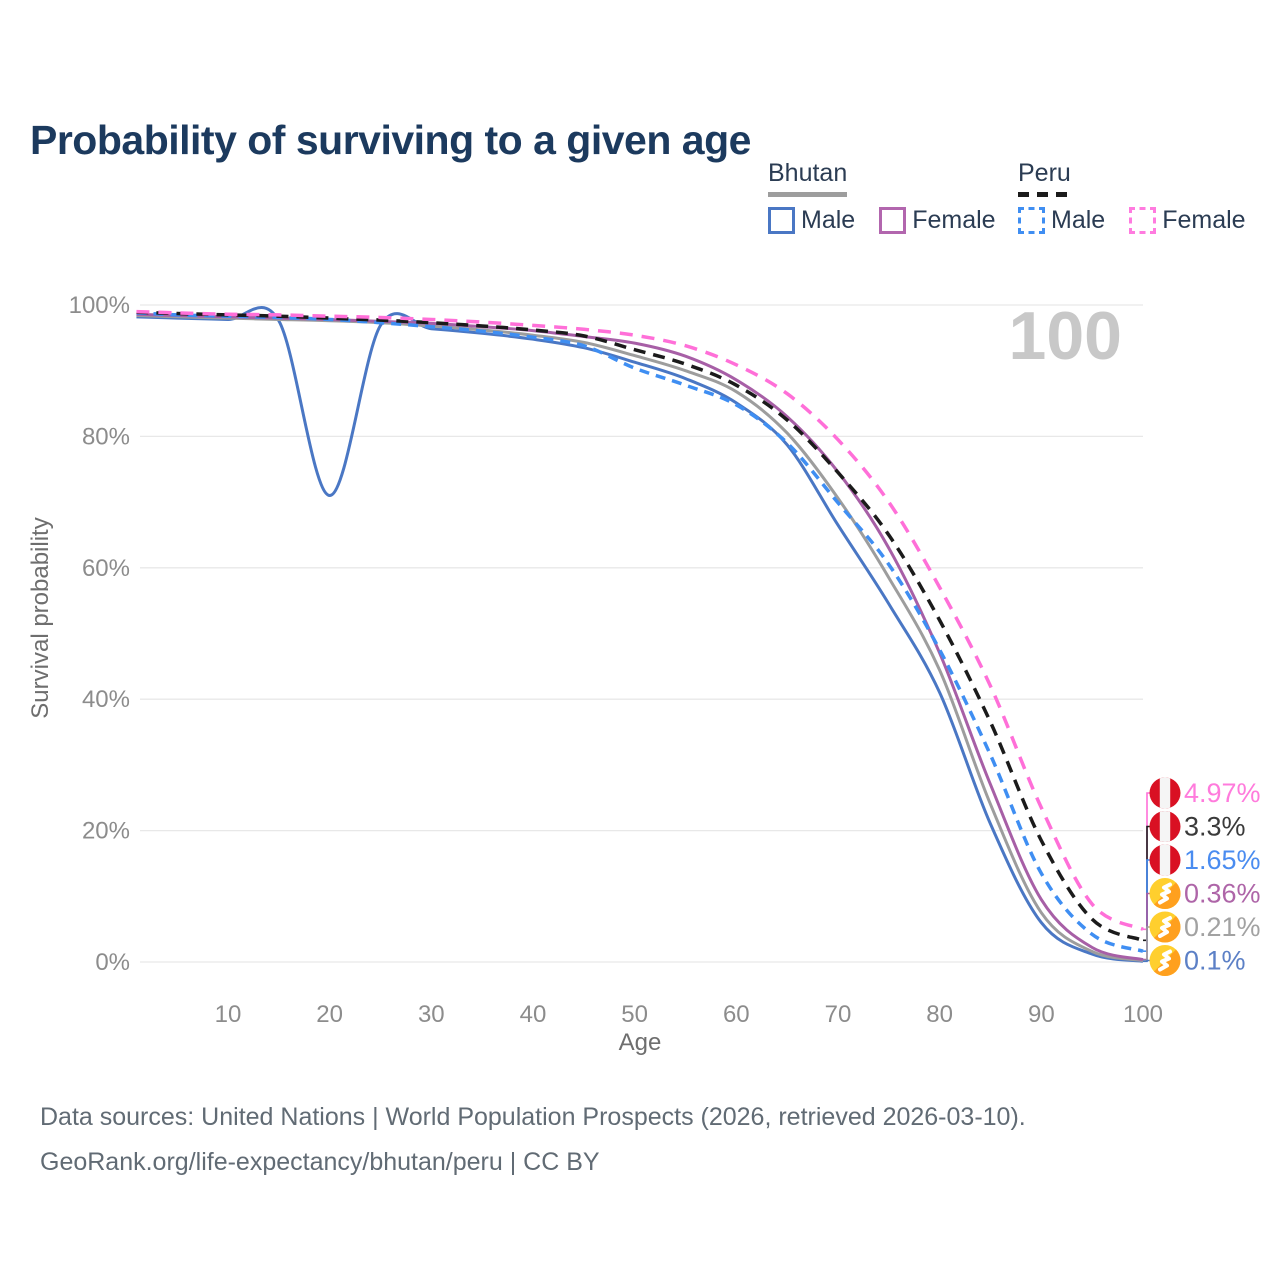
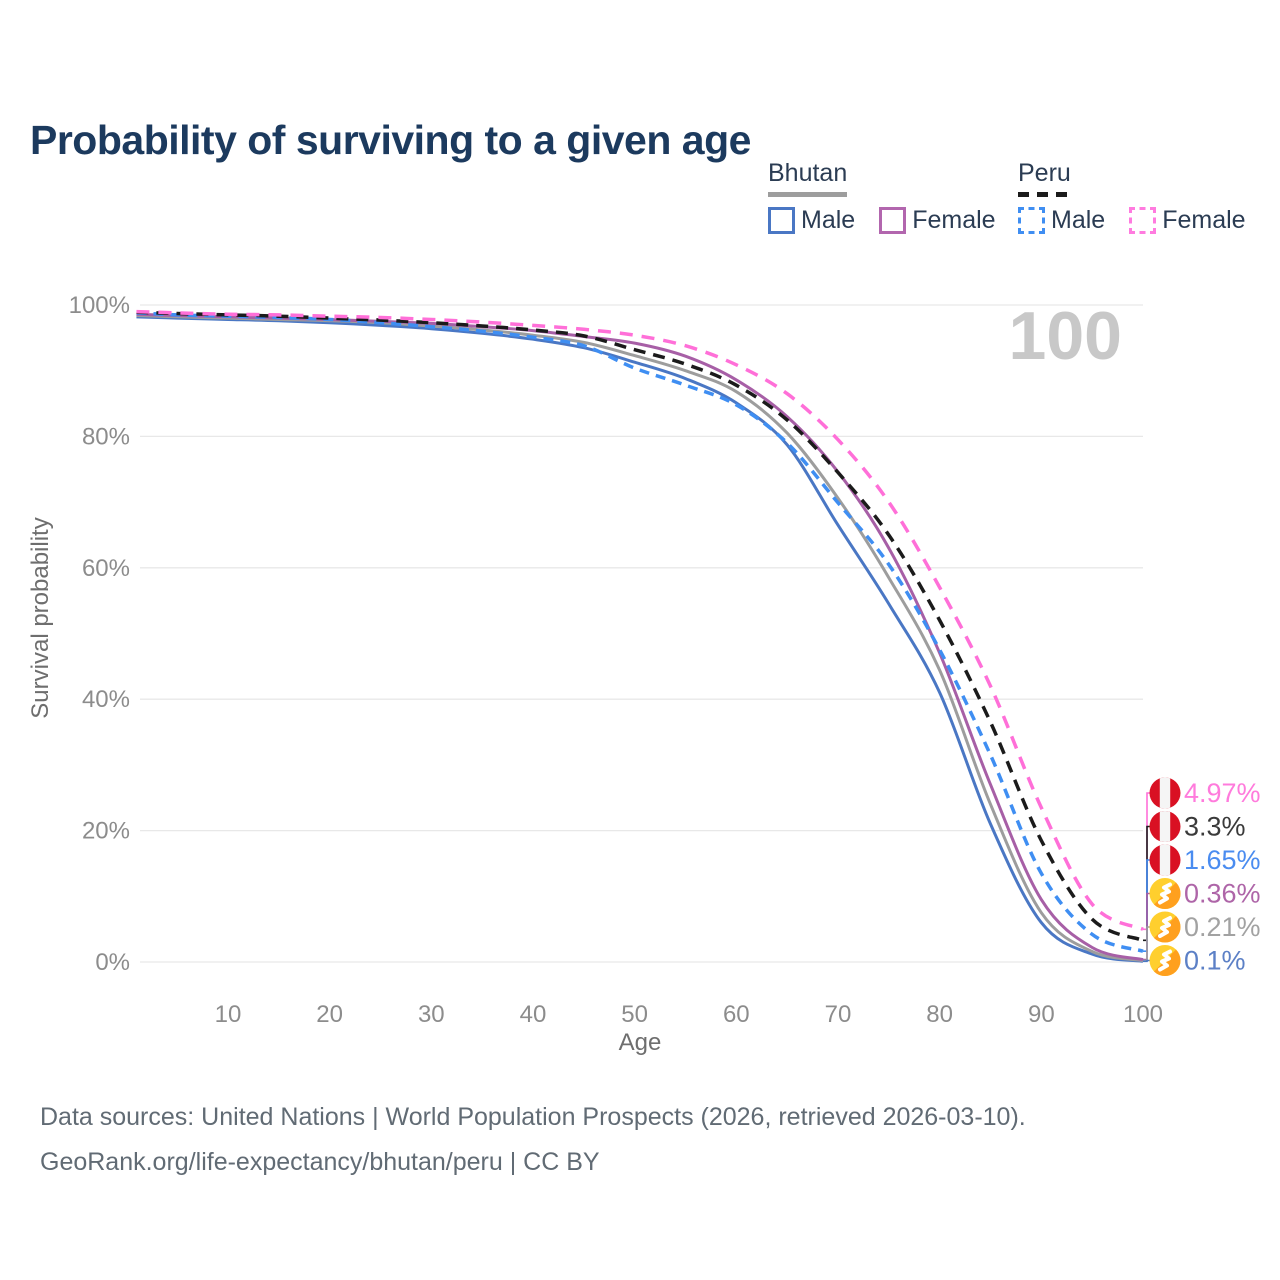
Bhutan Male/20: 71% -> 97%
